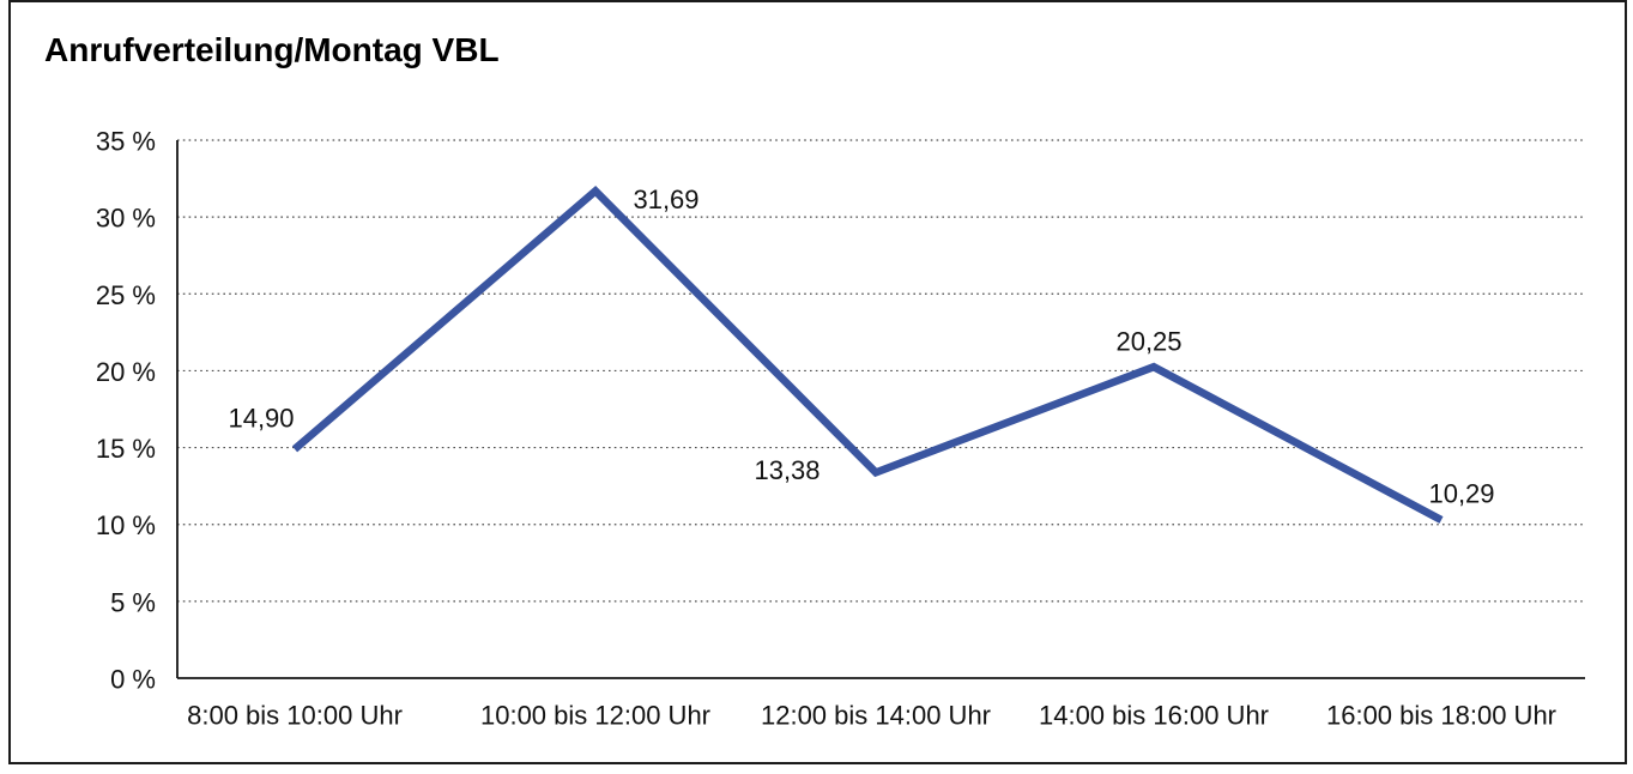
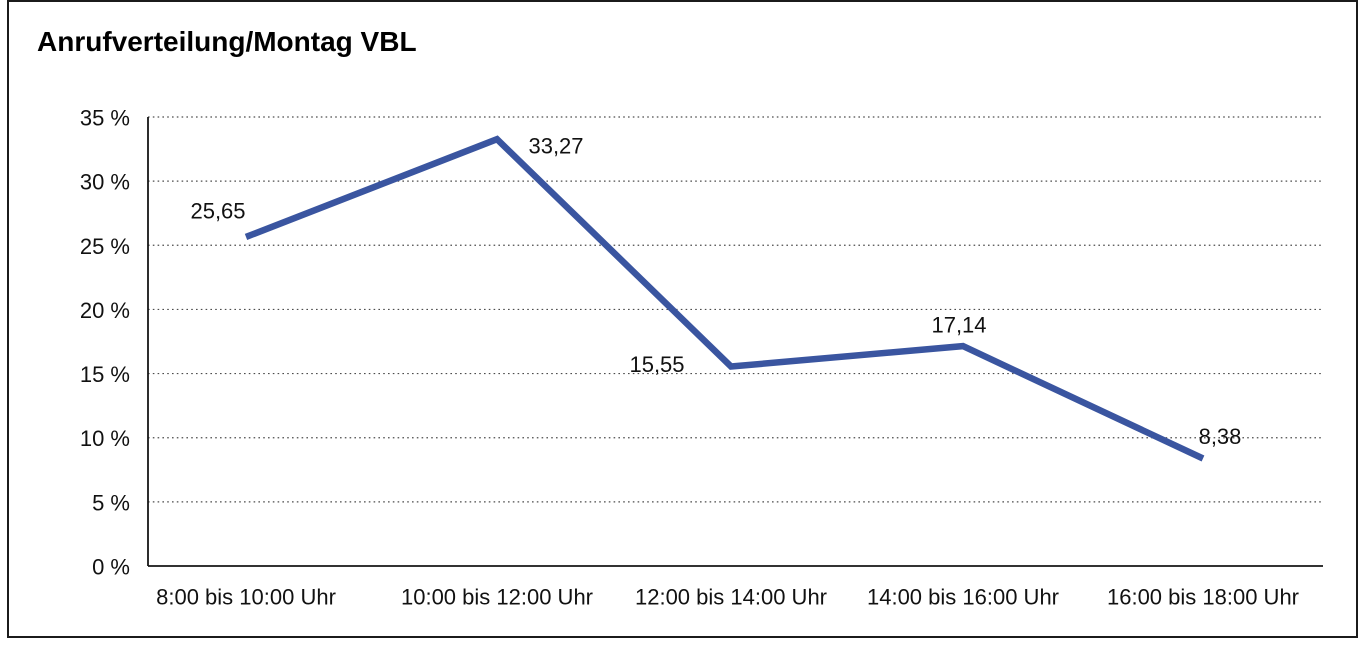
8:00 bis 10:00 Uhr: 14,90 -> 25,65
10:00 bis 12:00 Uhr: 31,69 -> 33,27
12:00 bis 14:00 Uhr: 13,38 -> 15,55
14:00 bis 16:00 Uhr: 20,25 -> 17,14
16:00 bis 18:00 Uhr: 10,29 -> 8,38
